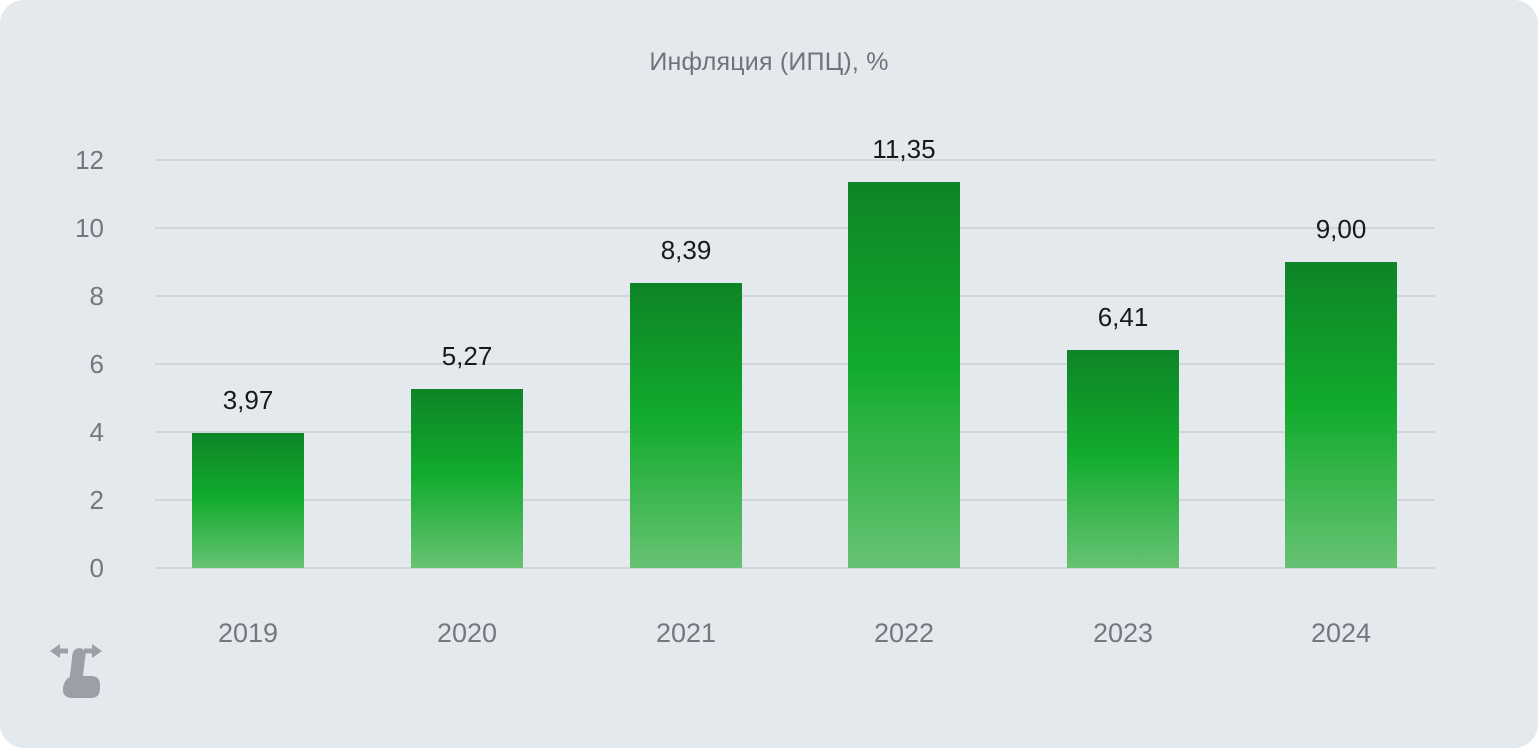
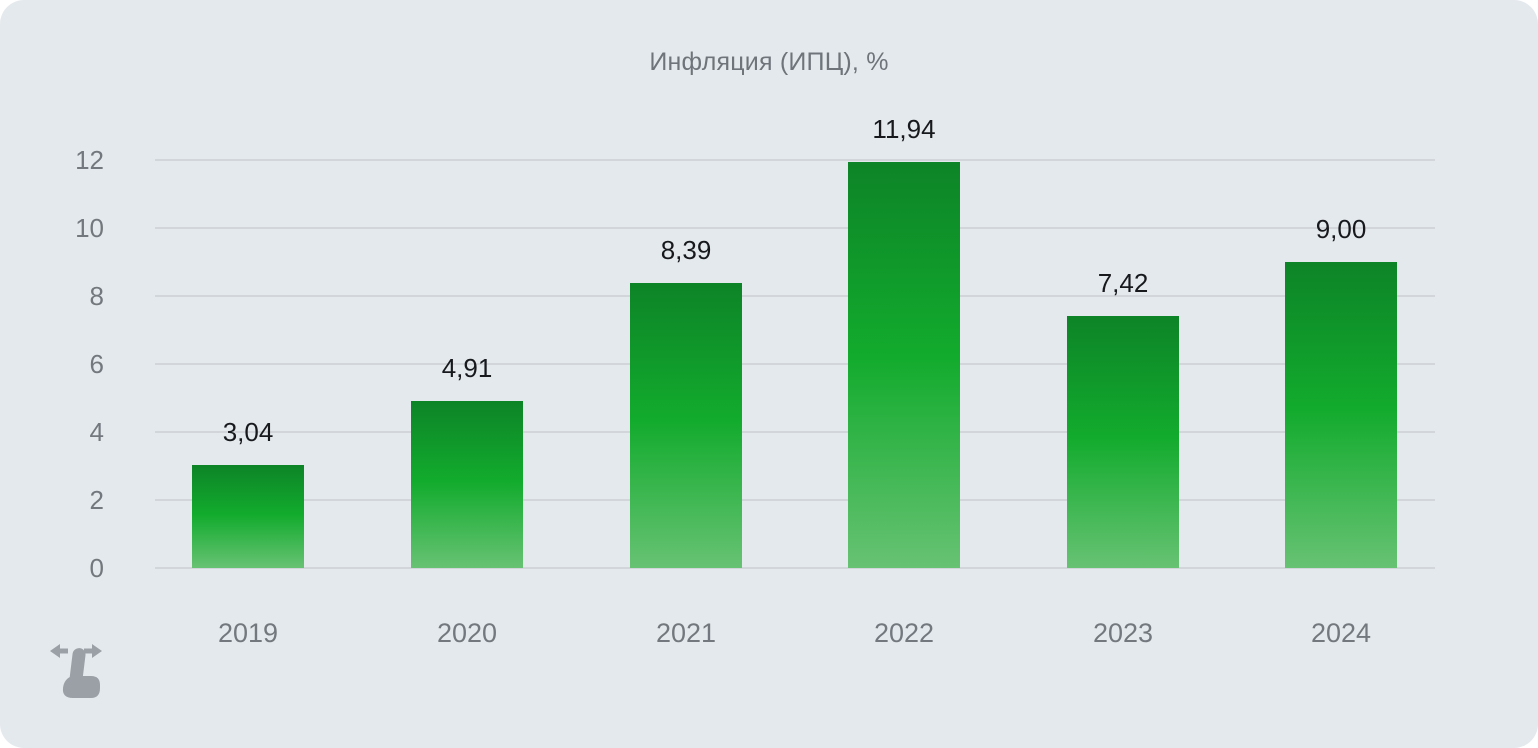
2019: 3,97 -> 3,04
2020: 5,27 -> 4,91
2022: 11,35 -> 11,94
2023: 6,41 -> 7,42
